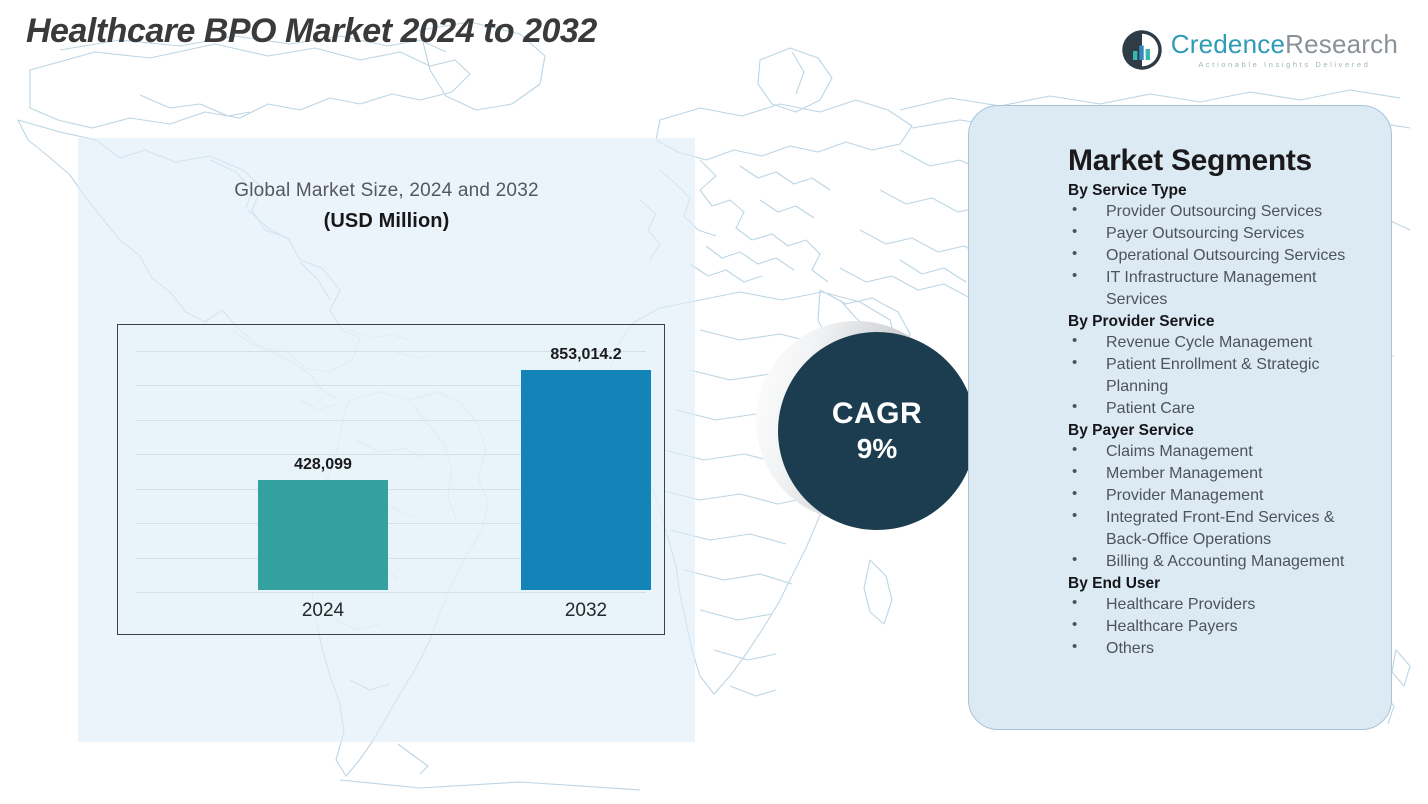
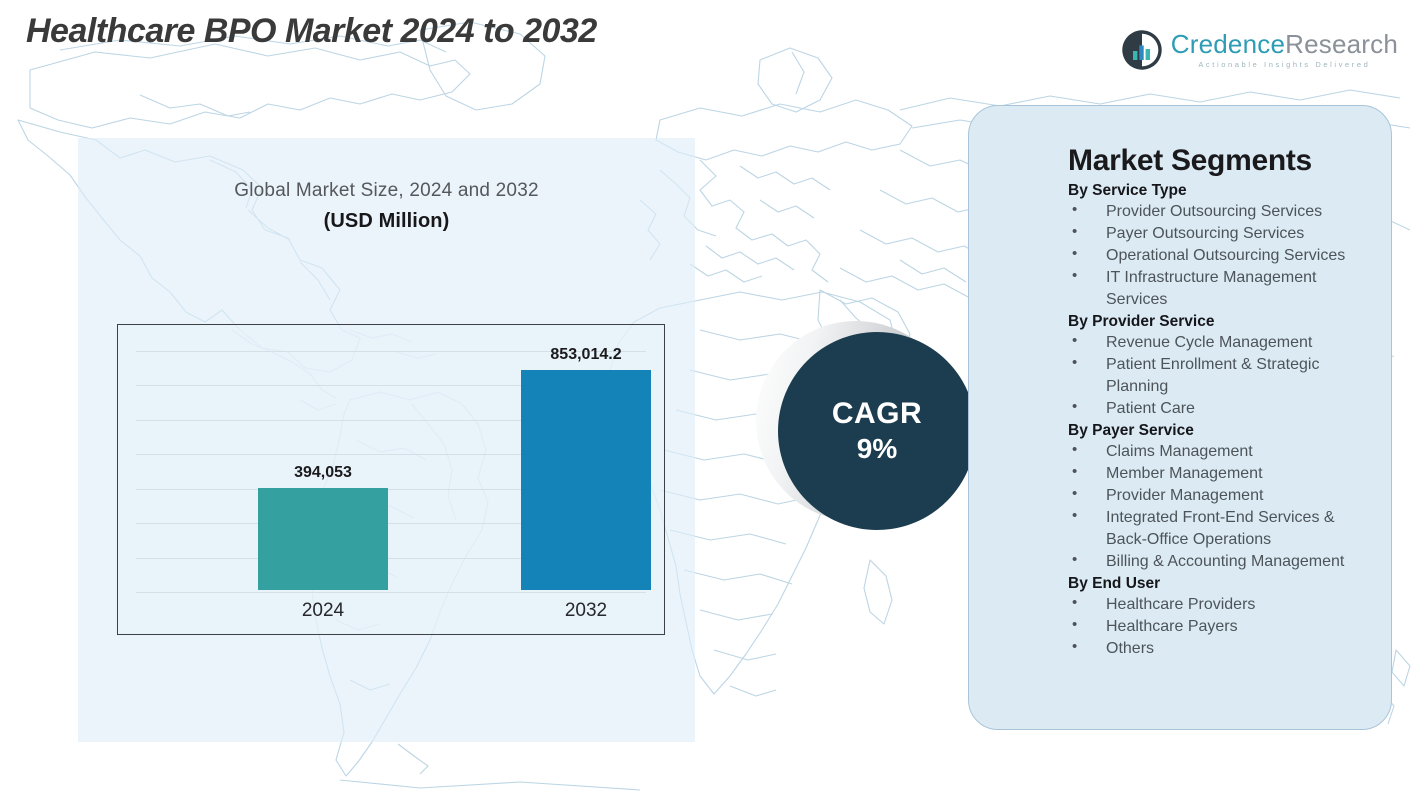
2024: 428,099 -> 394,053
